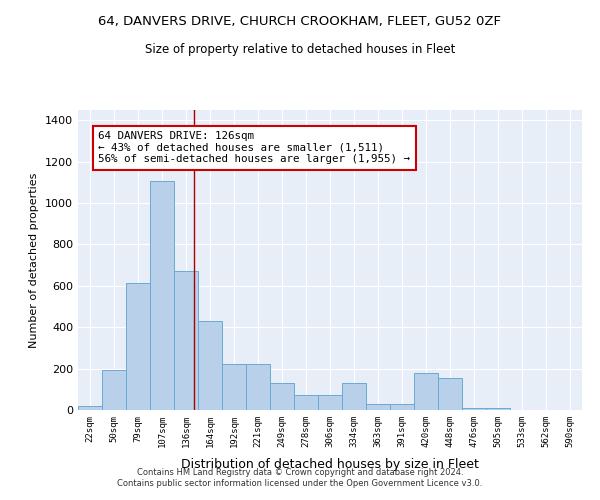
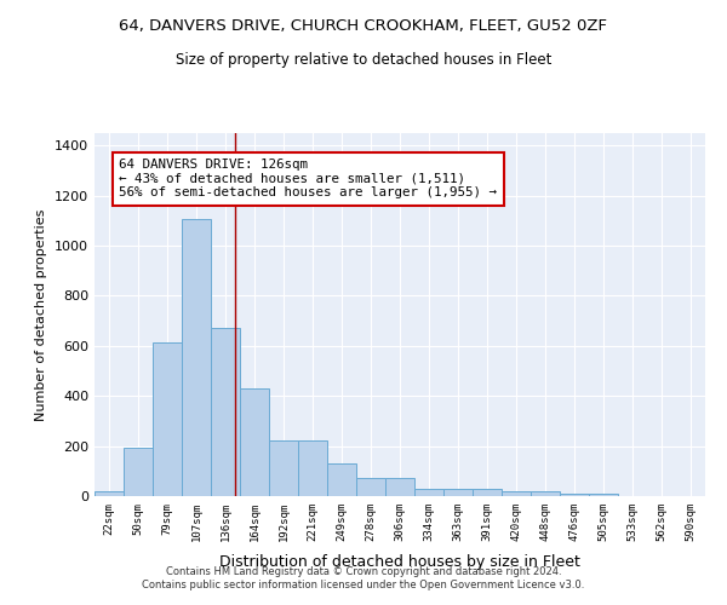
334sqm: 130 -> 30
420sqm: 180 -> 17
448sqm: 155 -> 17
